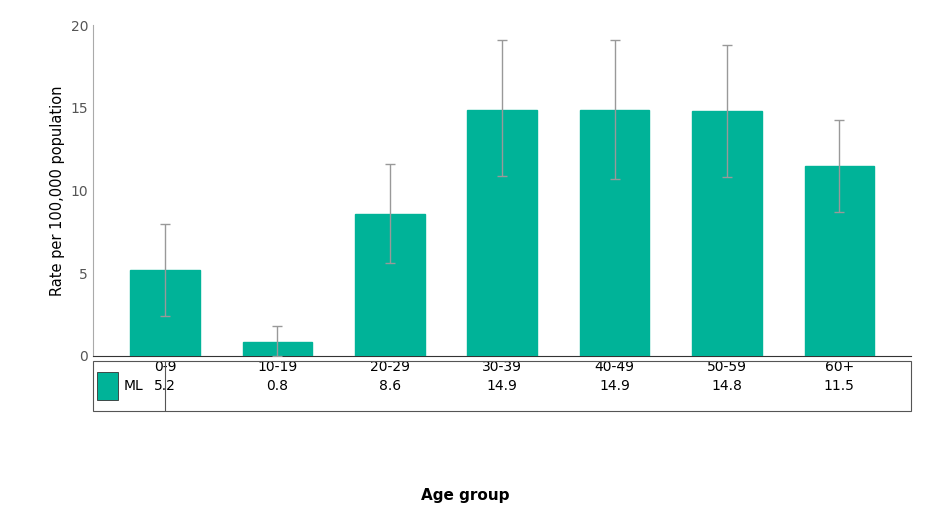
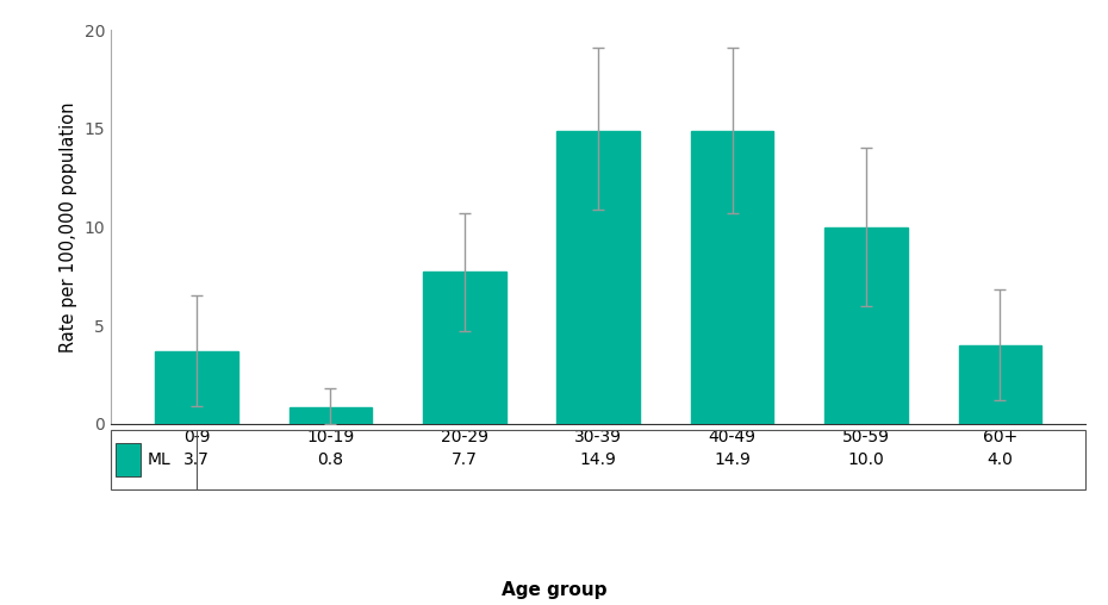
0-9: 5.2 -> 3.7
20-29: 8.6 -> 7.7
50-59: 14.8 -> 10.0
60+: 11.5 -> 4.0
